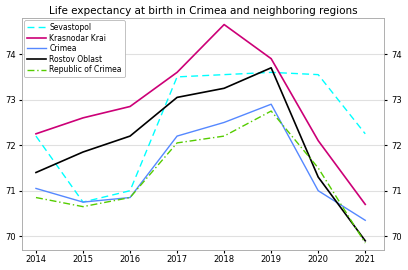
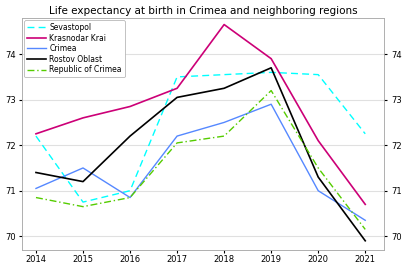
Crimea/2015: 70.75 -> 71.50
Rostov Oblast/2015: 71.85 -> 71.20
Krasnodar Krai/2017: 73.60 -> 73.25
Republic of Crimea/2019: 72.75 -> 73.20
Republic of Crimea/2021: 69.85 -> 70.15
